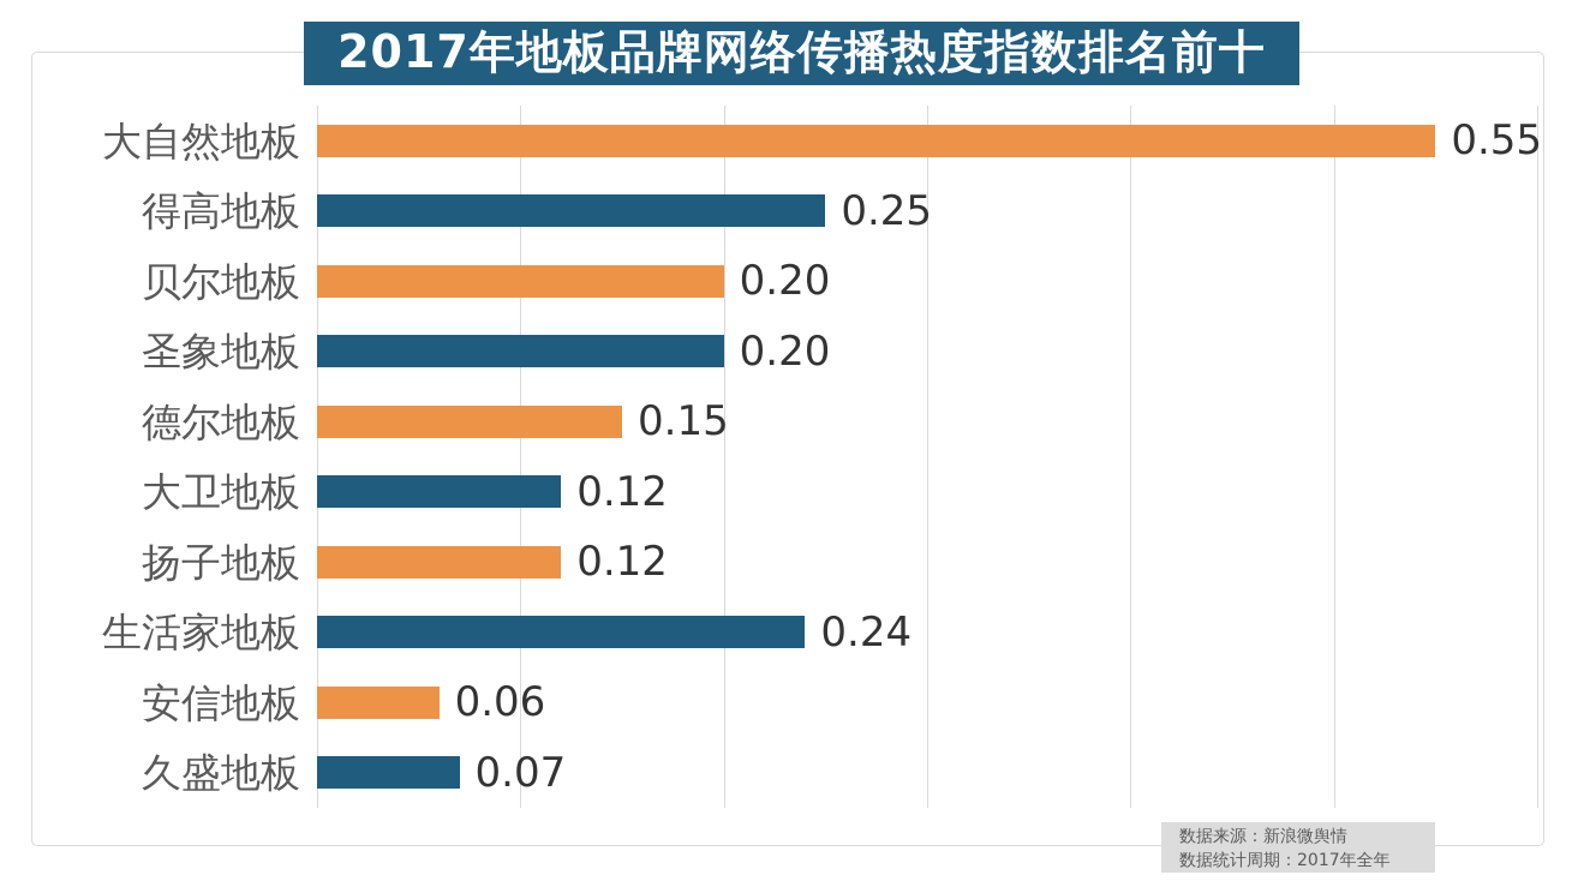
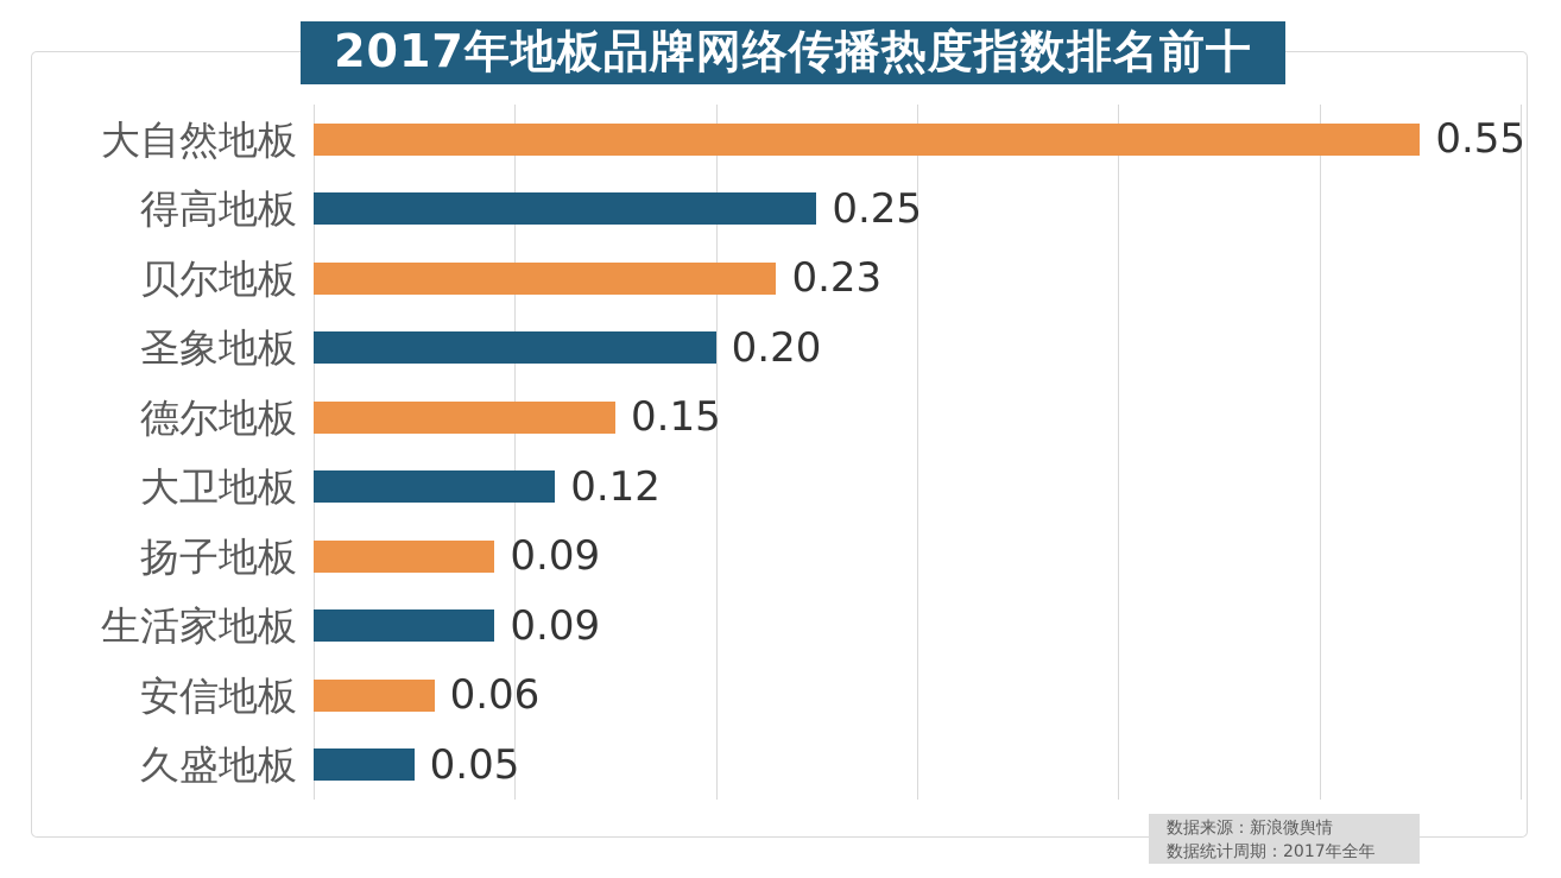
贝尔地板: 0.20 -> 0.23
扬子地板: 0.12 -> 0.09
生活家地板: 0.24 -> 0.09
久盛地板: 0.07 -> 0.05
